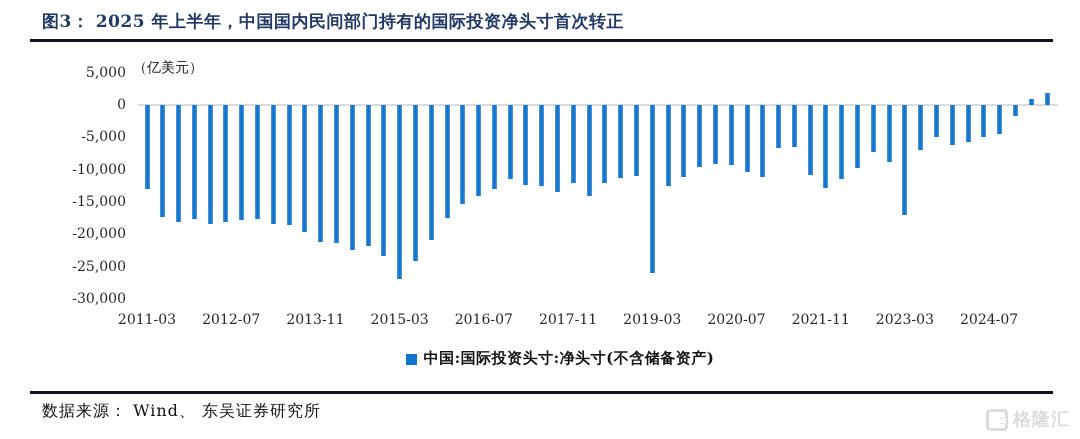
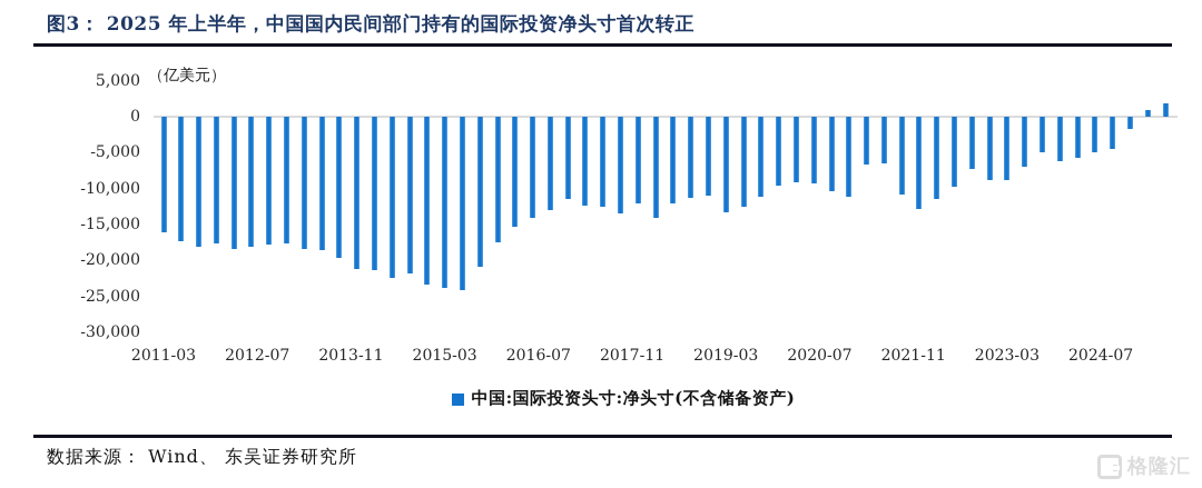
2011-03: -13000 -> -16000
2015-03: -27000 -> -24000
2019-03: -26000 -> -13000
2023-03: -17000 -> -9000
